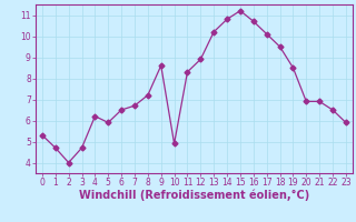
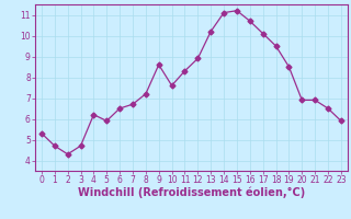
2: 4.0 -> 4.3
10: 4.9 -> 7.6
14: 10.8 -> 11.1
